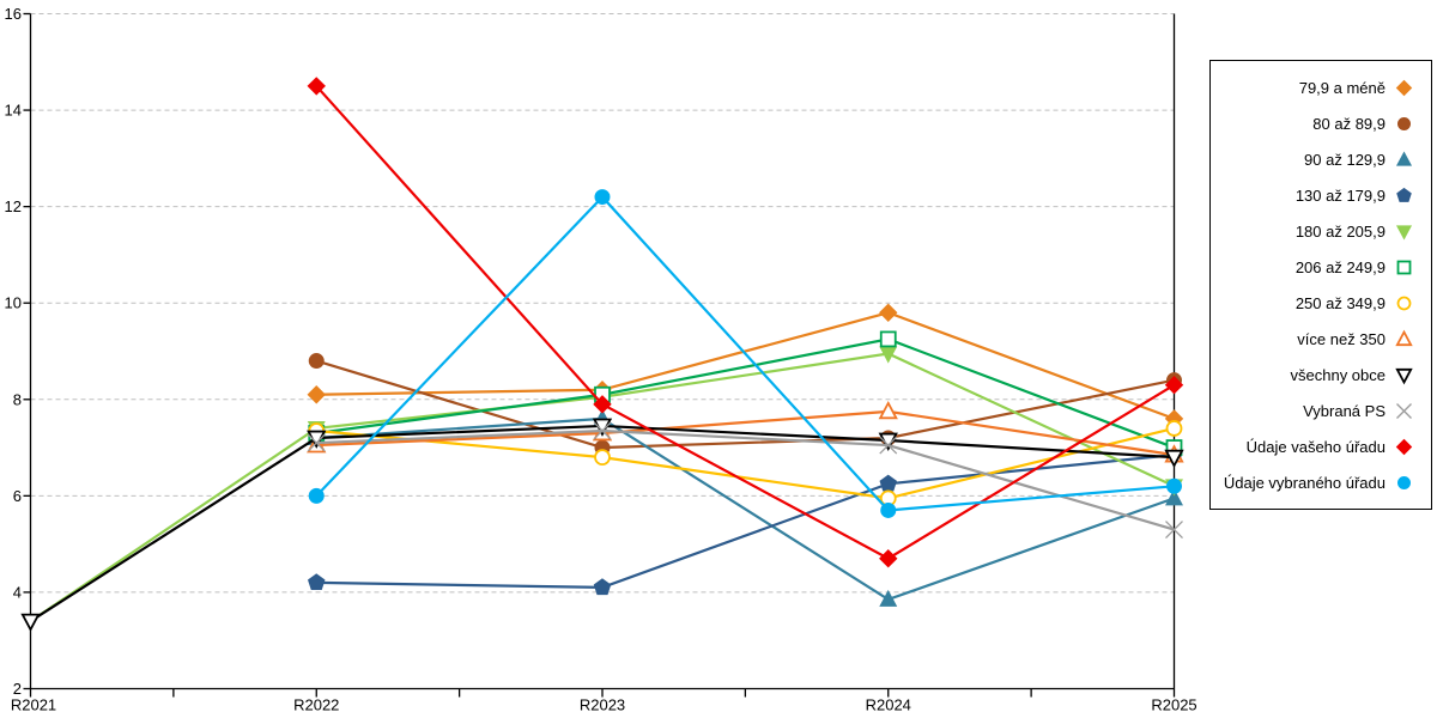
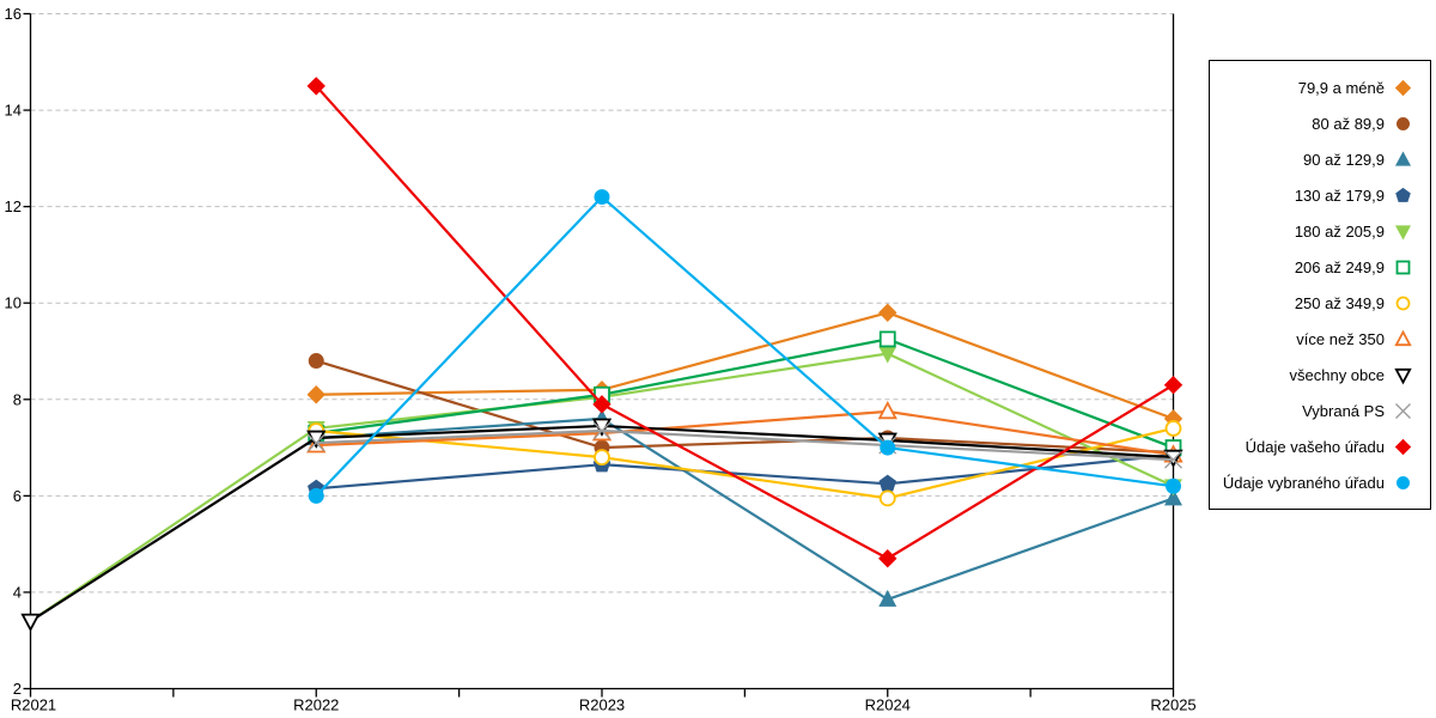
130 až 179,9/R2022: 4.2 -> 6.2
130 až 179,9/R2023: 4.1 -> 6.7
Údaje vybraného úřadu/R2024: 5.7 -> 7.0
80 až 89,9/R2025: 8.4 -> 6.9
Vybraná PS/R2025: 5.3 -> 6.8
